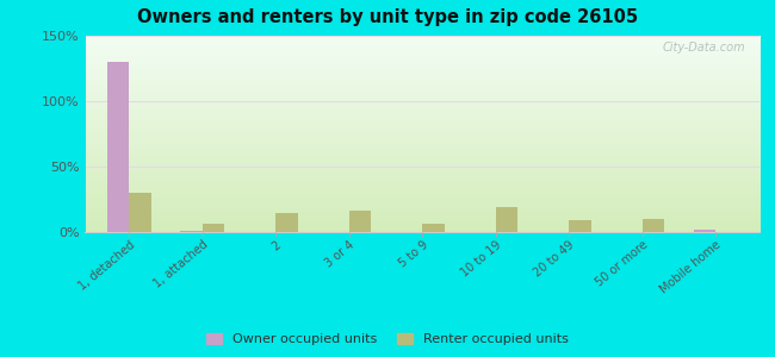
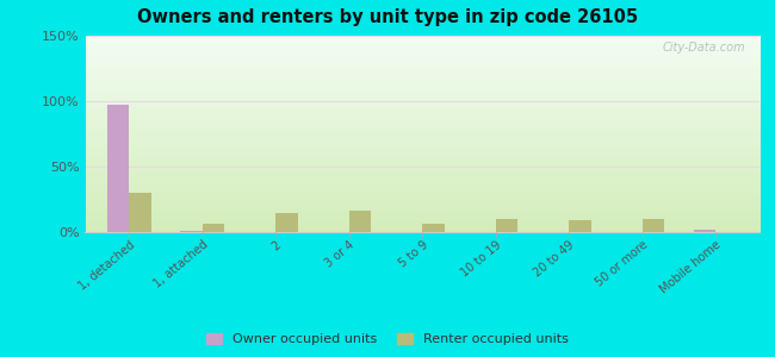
Owner occupied units/1, detached: 130% -> 97%
Renter occupied units/10 to 19: 19% -> 10%
